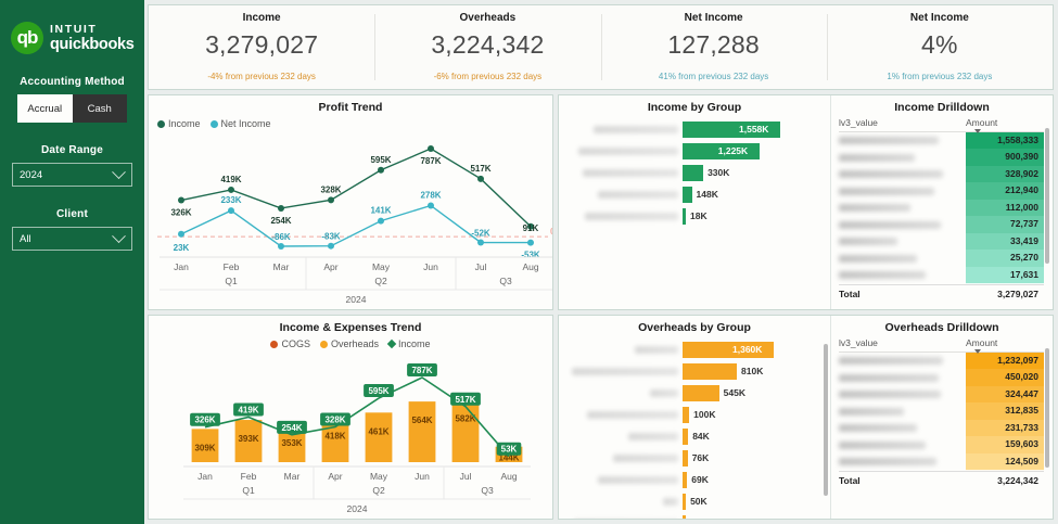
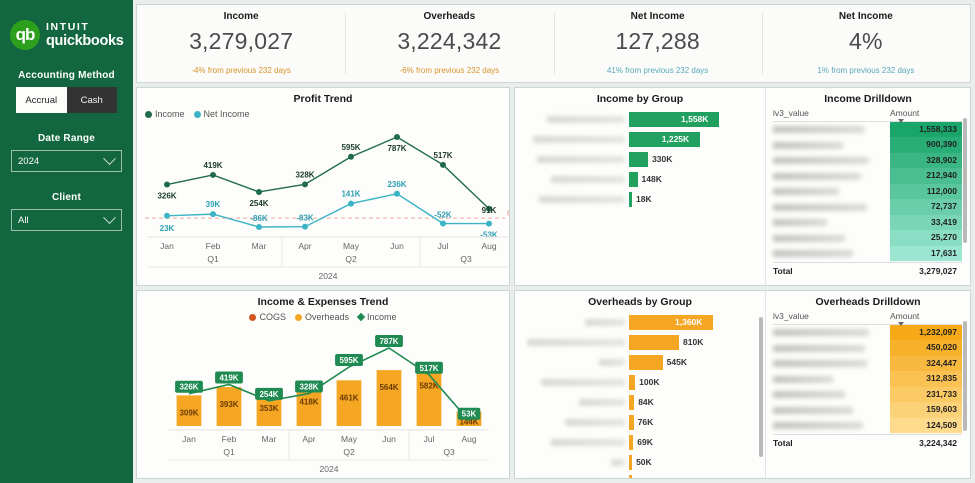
Profit Trend/Net Income/Feb: 233K -> 39K
Profit Trend/Net Income/Jun: 278K -> 236K
